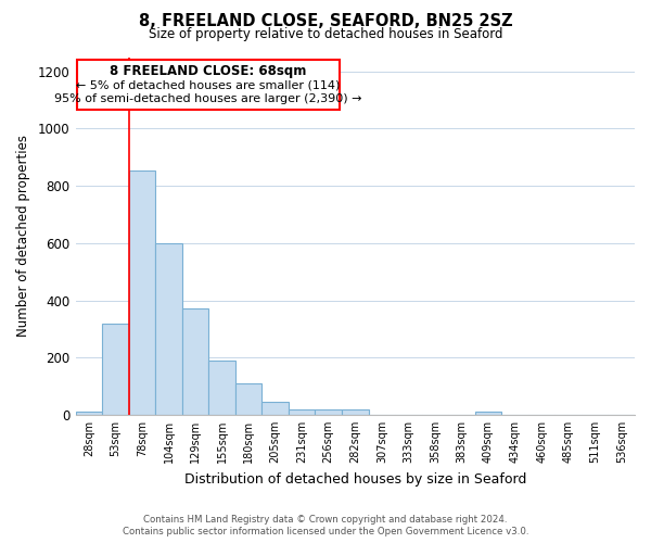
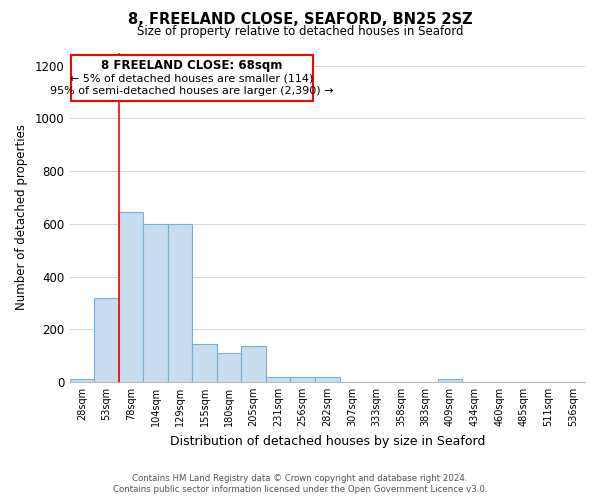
78sqm: 855 -> 645
129sqm: 370 -> 600
155sqm: 190 -> 145
205sqm: 47 -> 135
